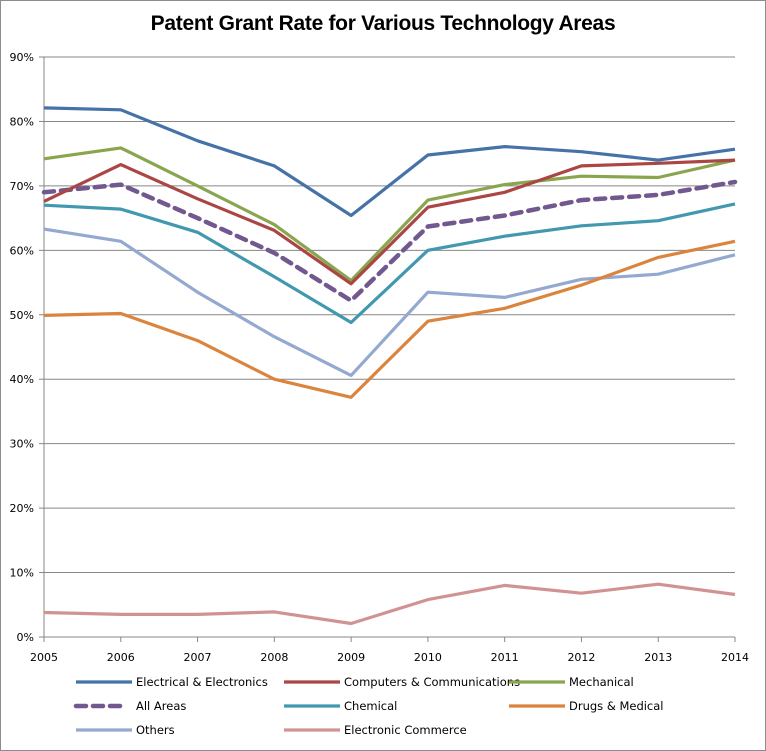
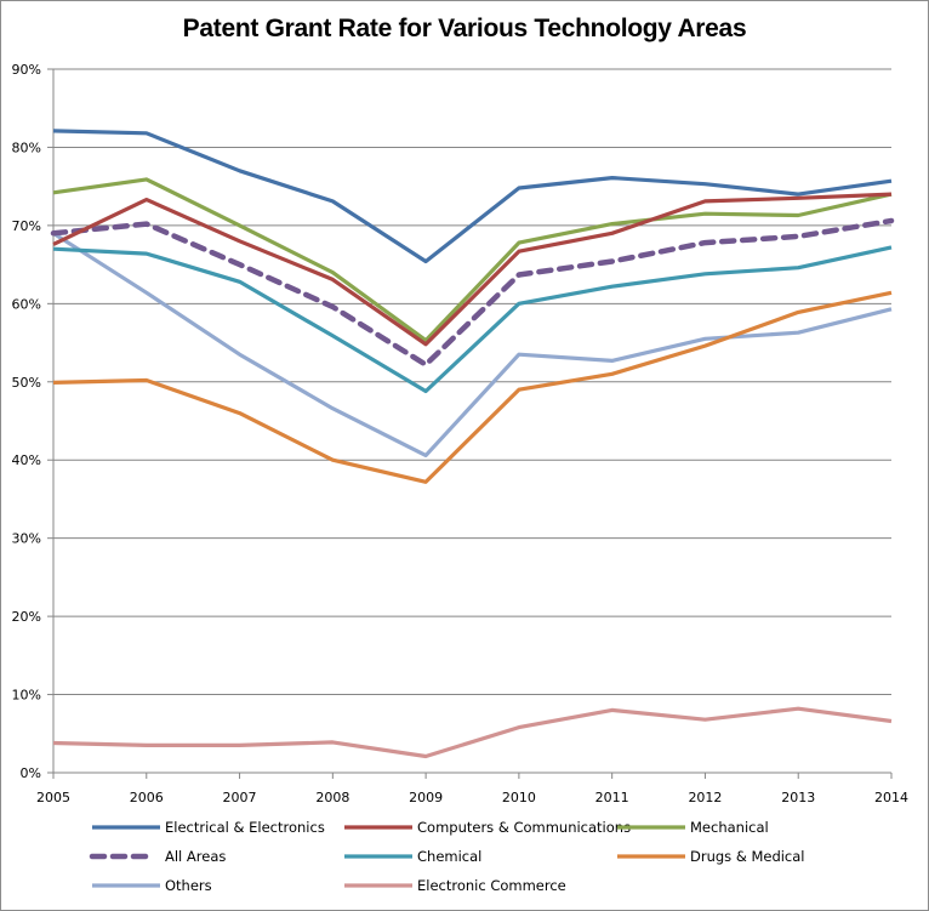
Others/2005: 63% -> 69%
